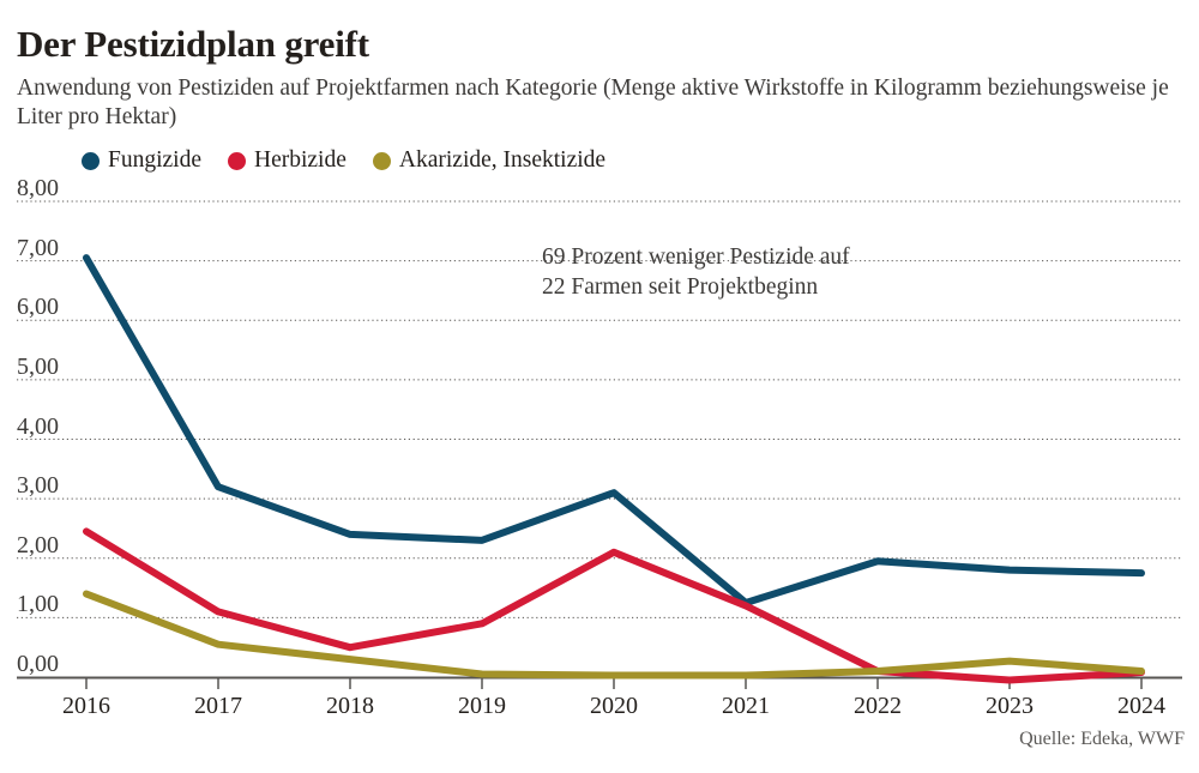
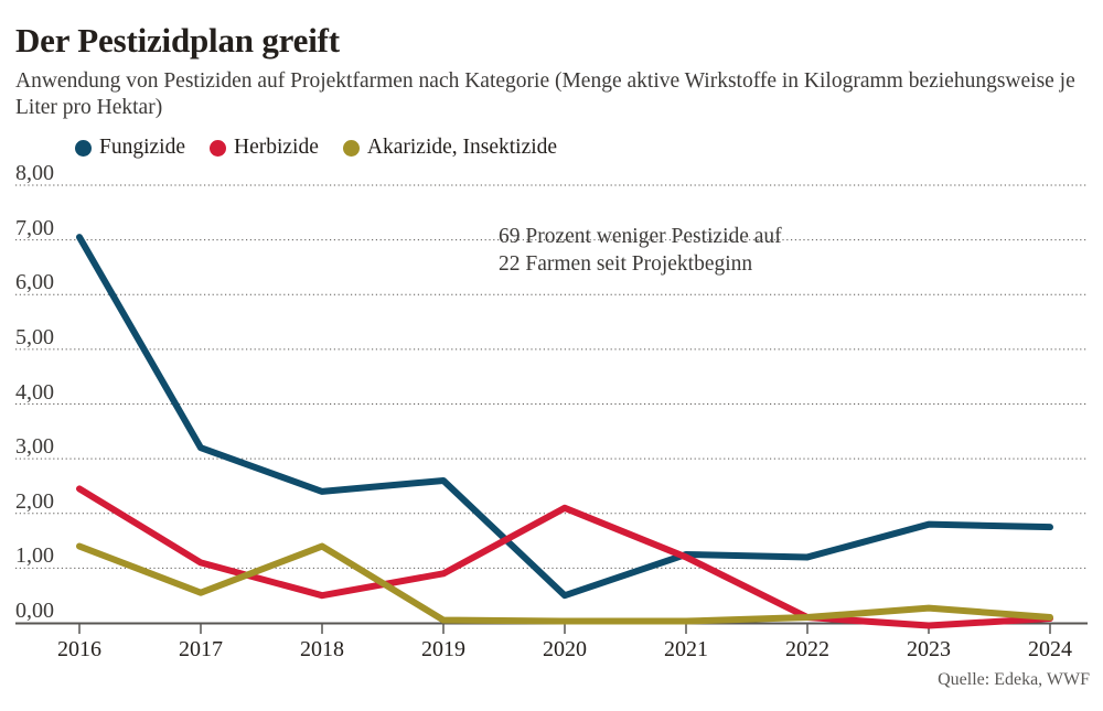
Akarizide, Insektizide/2018: 0,3 -> 1,4
Fungizide/2019: 2,3 -> 2,6
Fungizide/2020: 3,1 -> 0,5
Fungizide/2022: 1,9 -> 1,2
